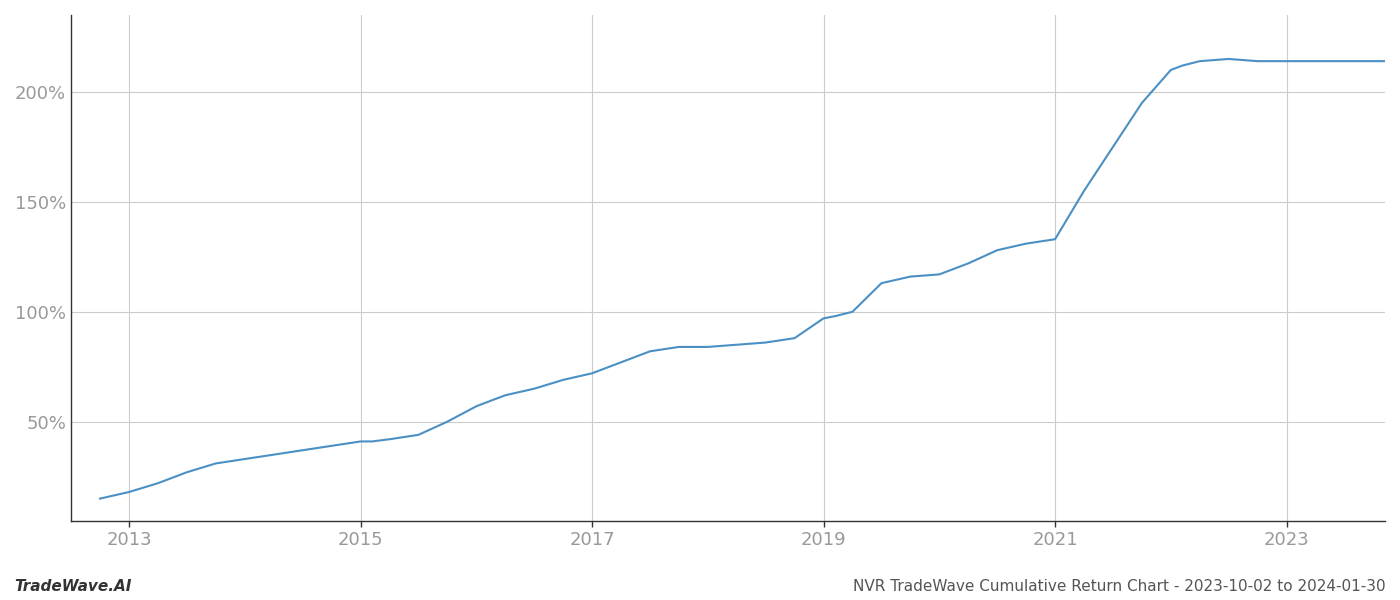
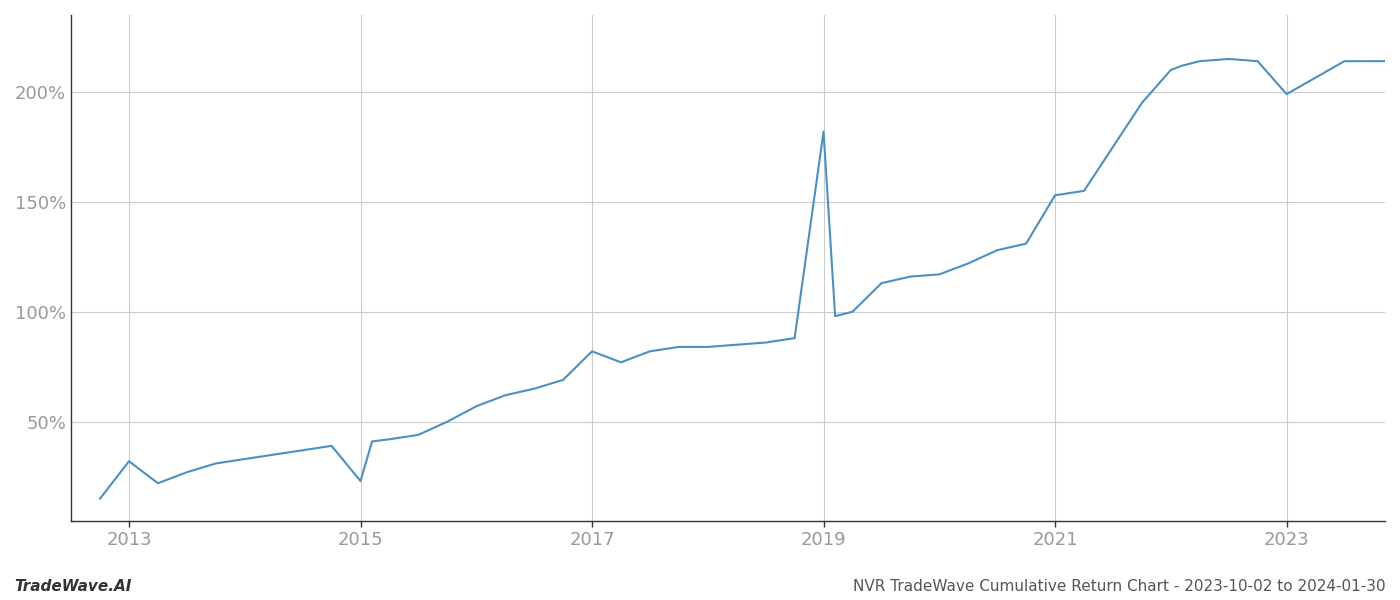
2013: 18% -> 32%
2015: 41% -> 23%
2017: 72% -> 82%
2019: 97% -> 182%
2021: 133% -> 153%
2023: 214% -> 199%
